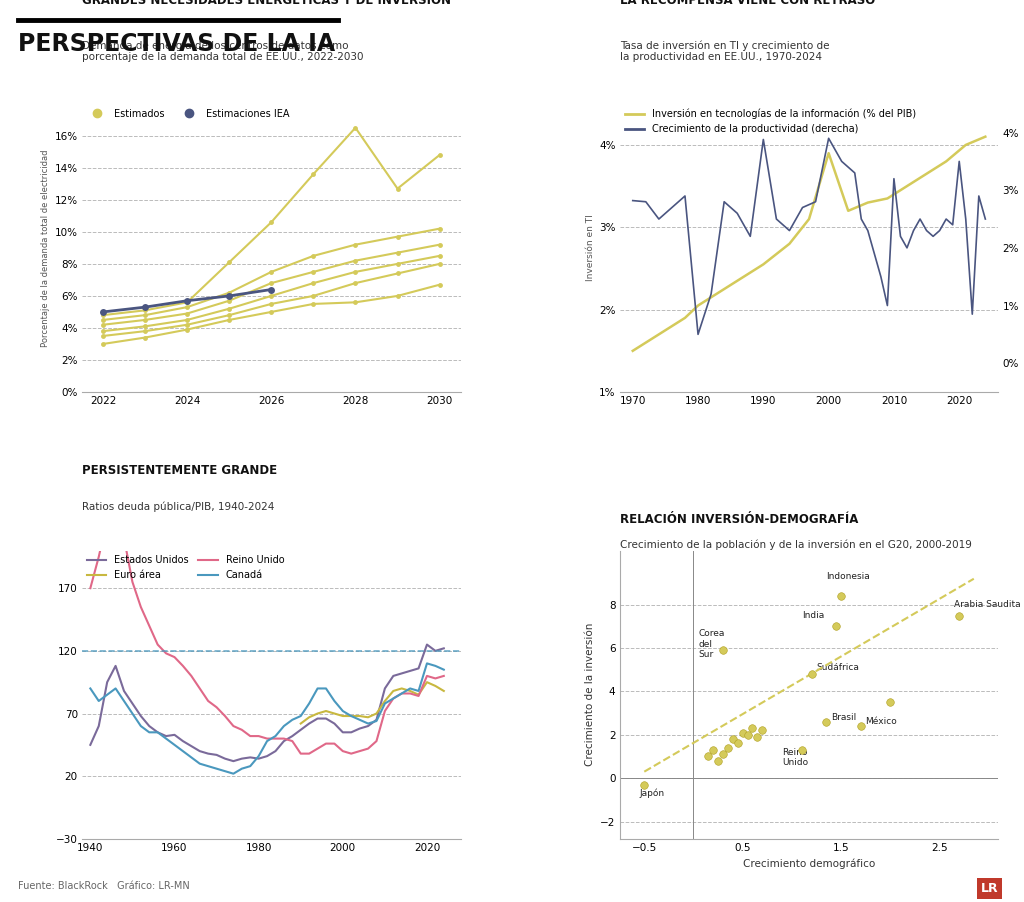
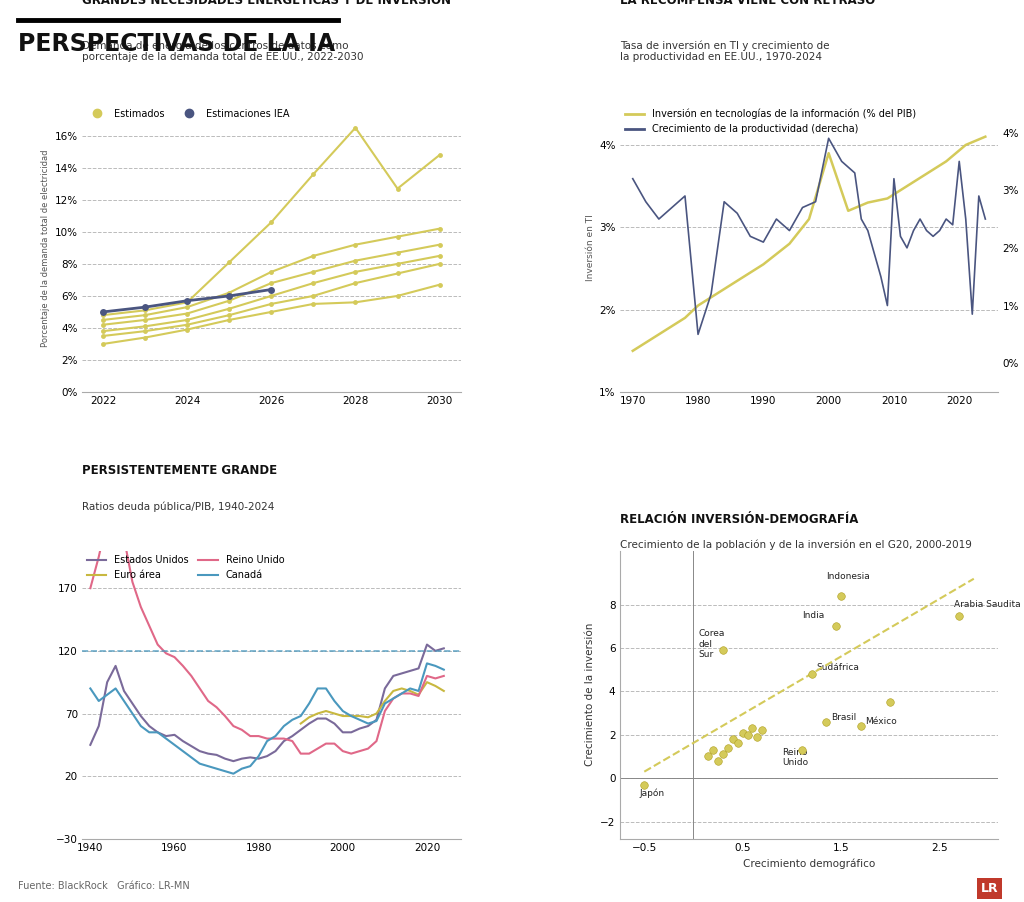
Crecimiento de la productividad (derecha)/1970: 2.82% -> 3.20%
Crecimiento de la productividad (derecha)/1990: 3.88% -> 2.10%
